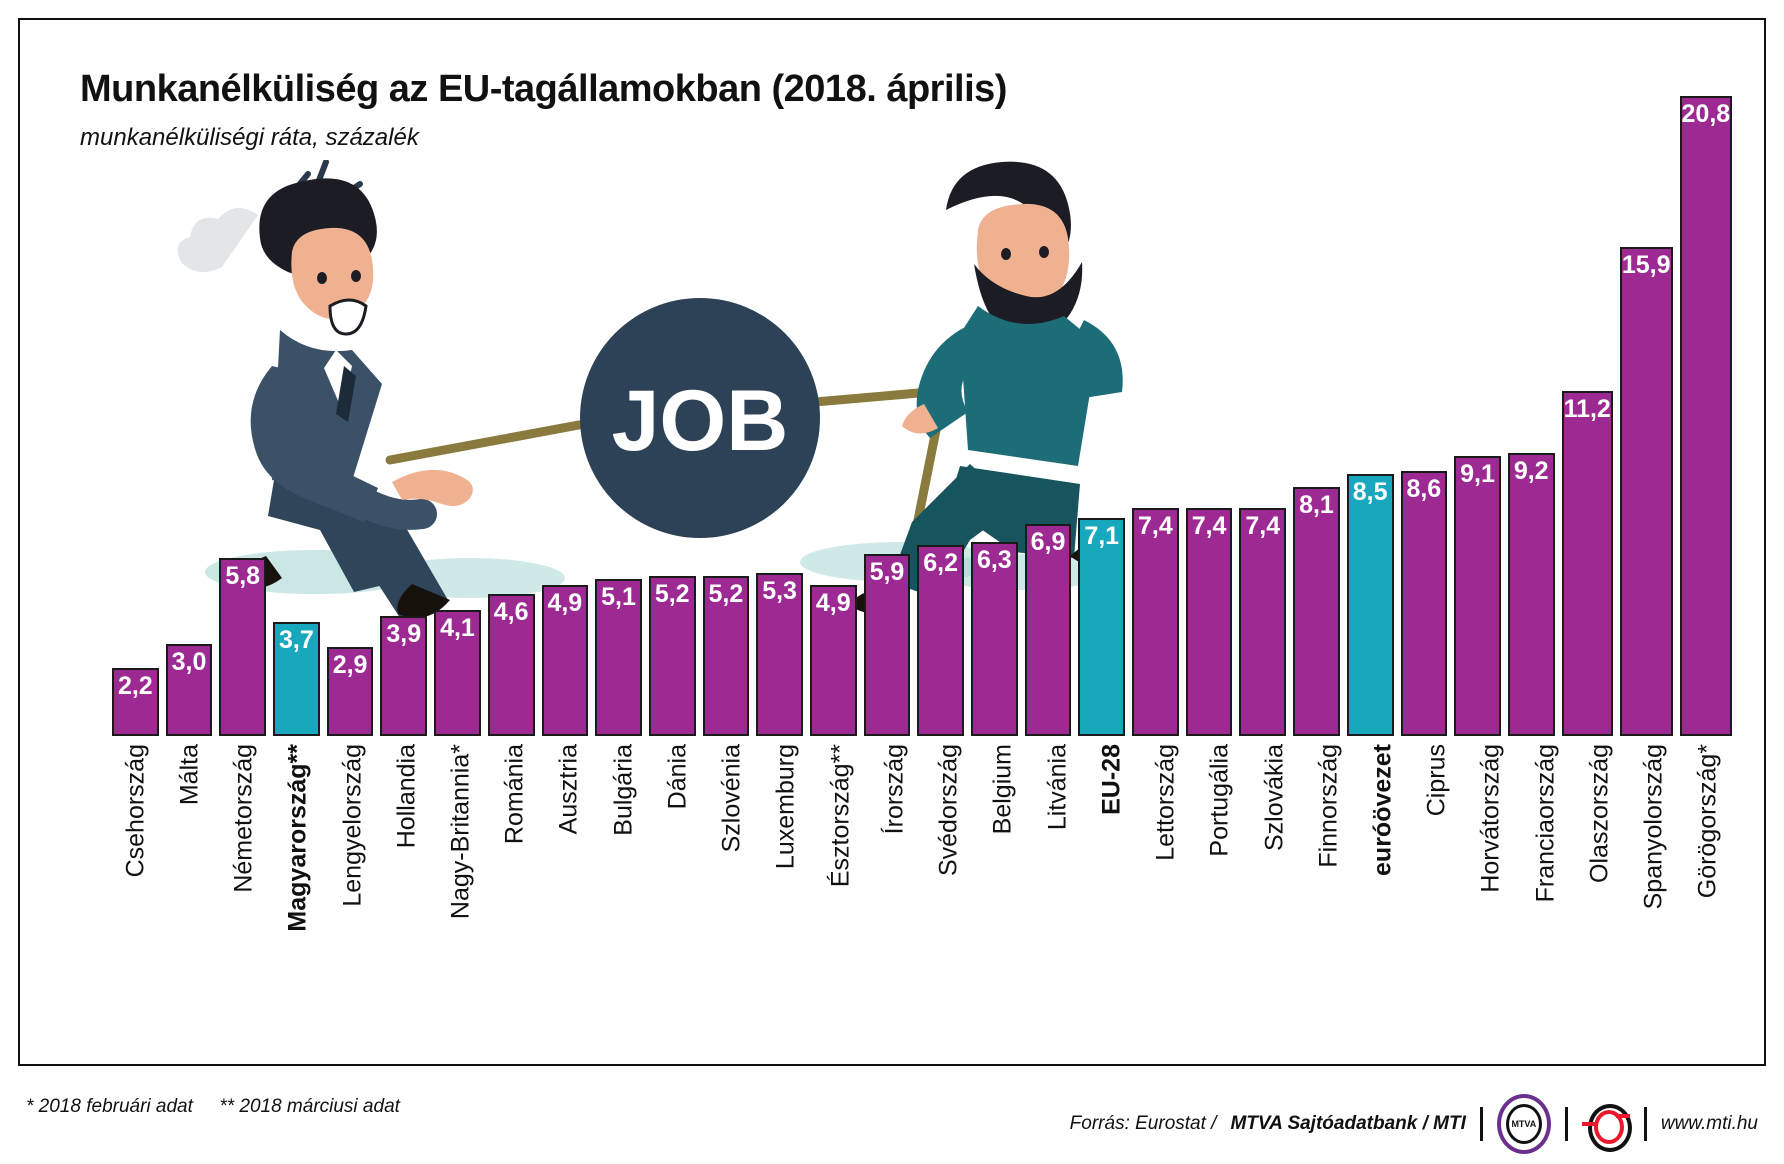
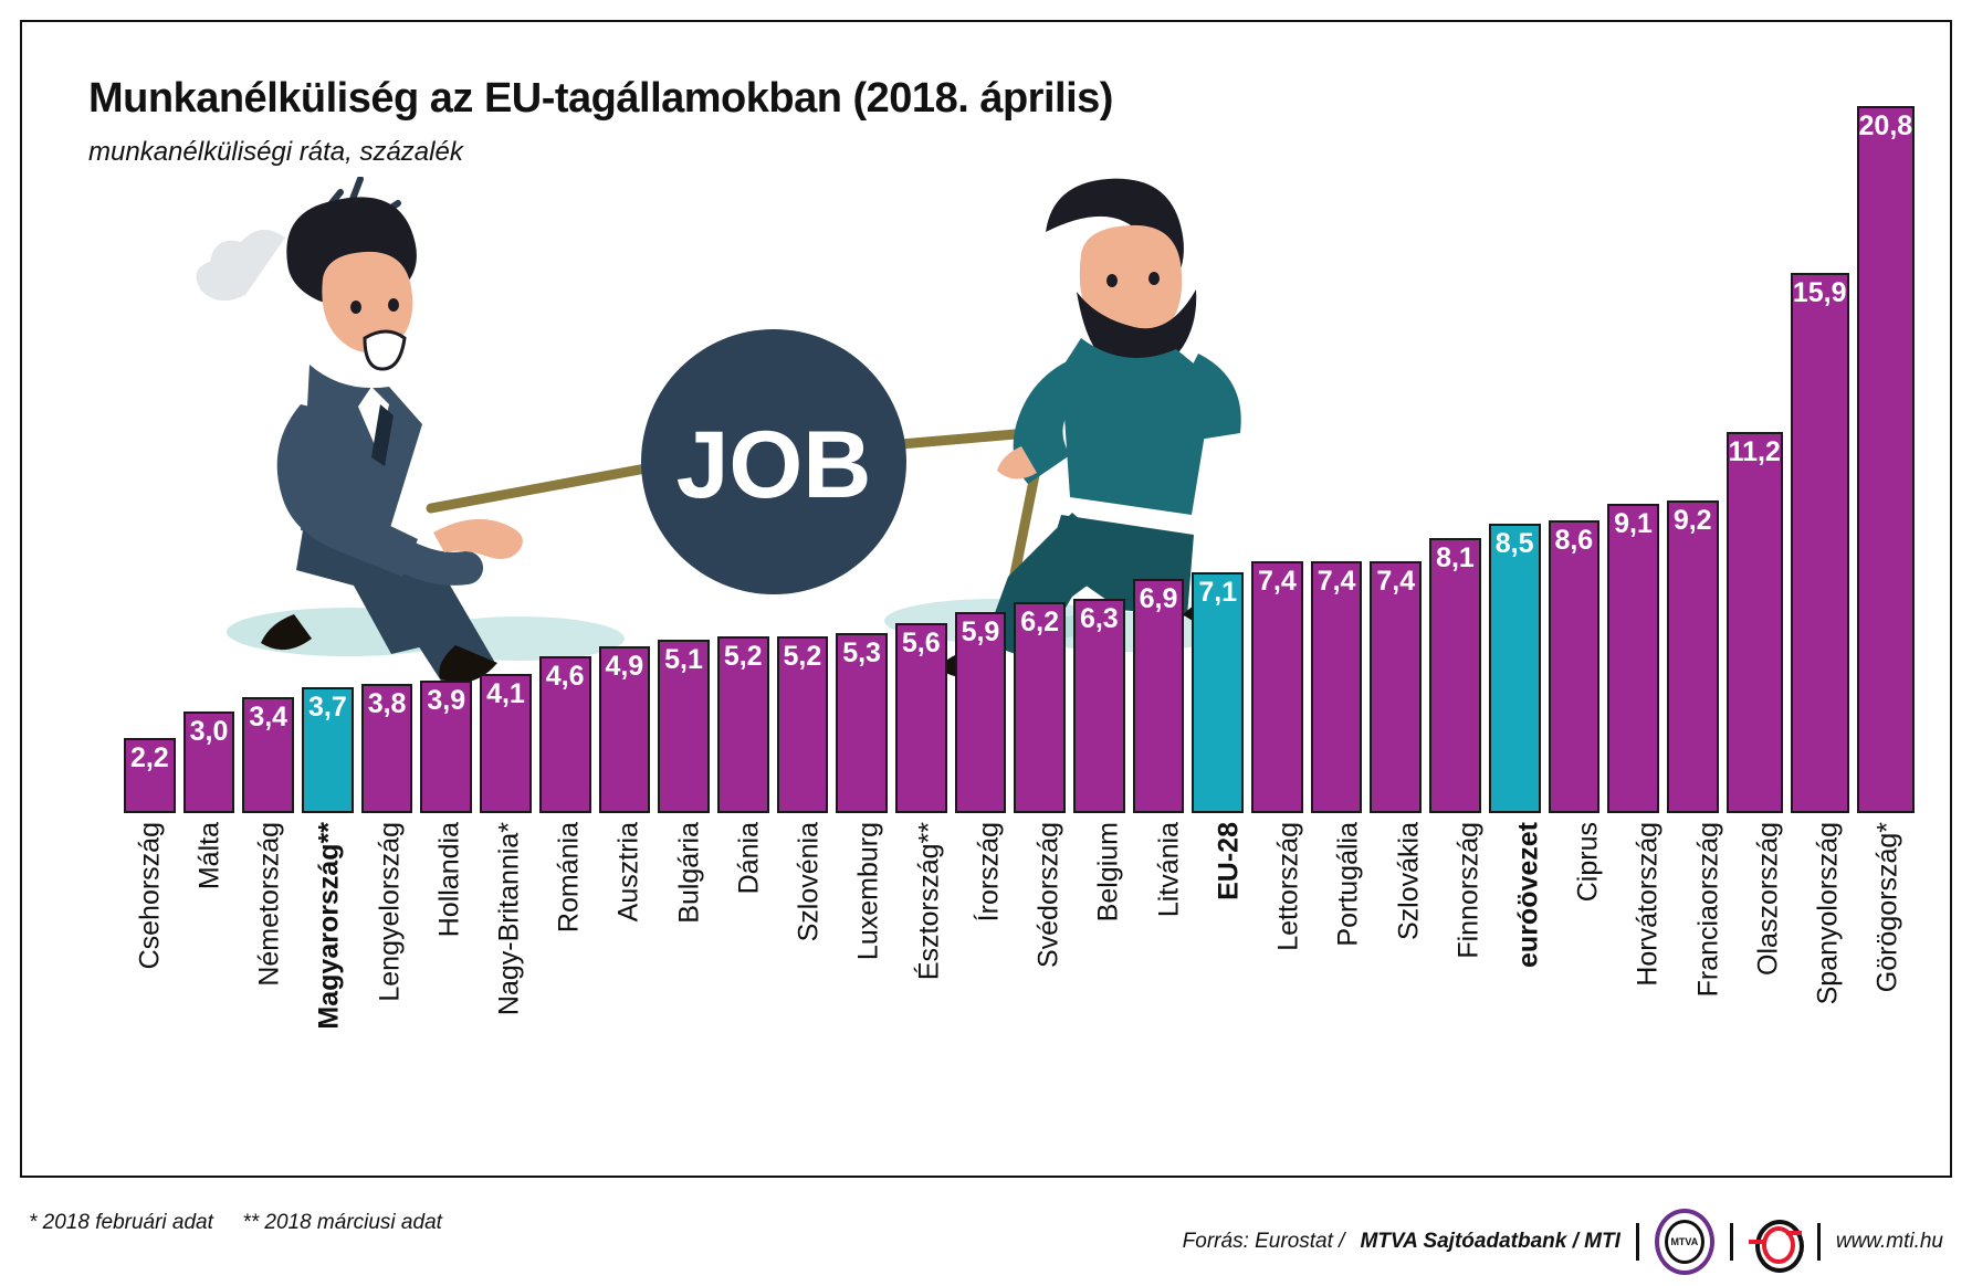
Németország: 5,8 -> 3,4
Lengyelország: 2,9 -> 3,8
Észtország**: 4,9 -> 5,6
